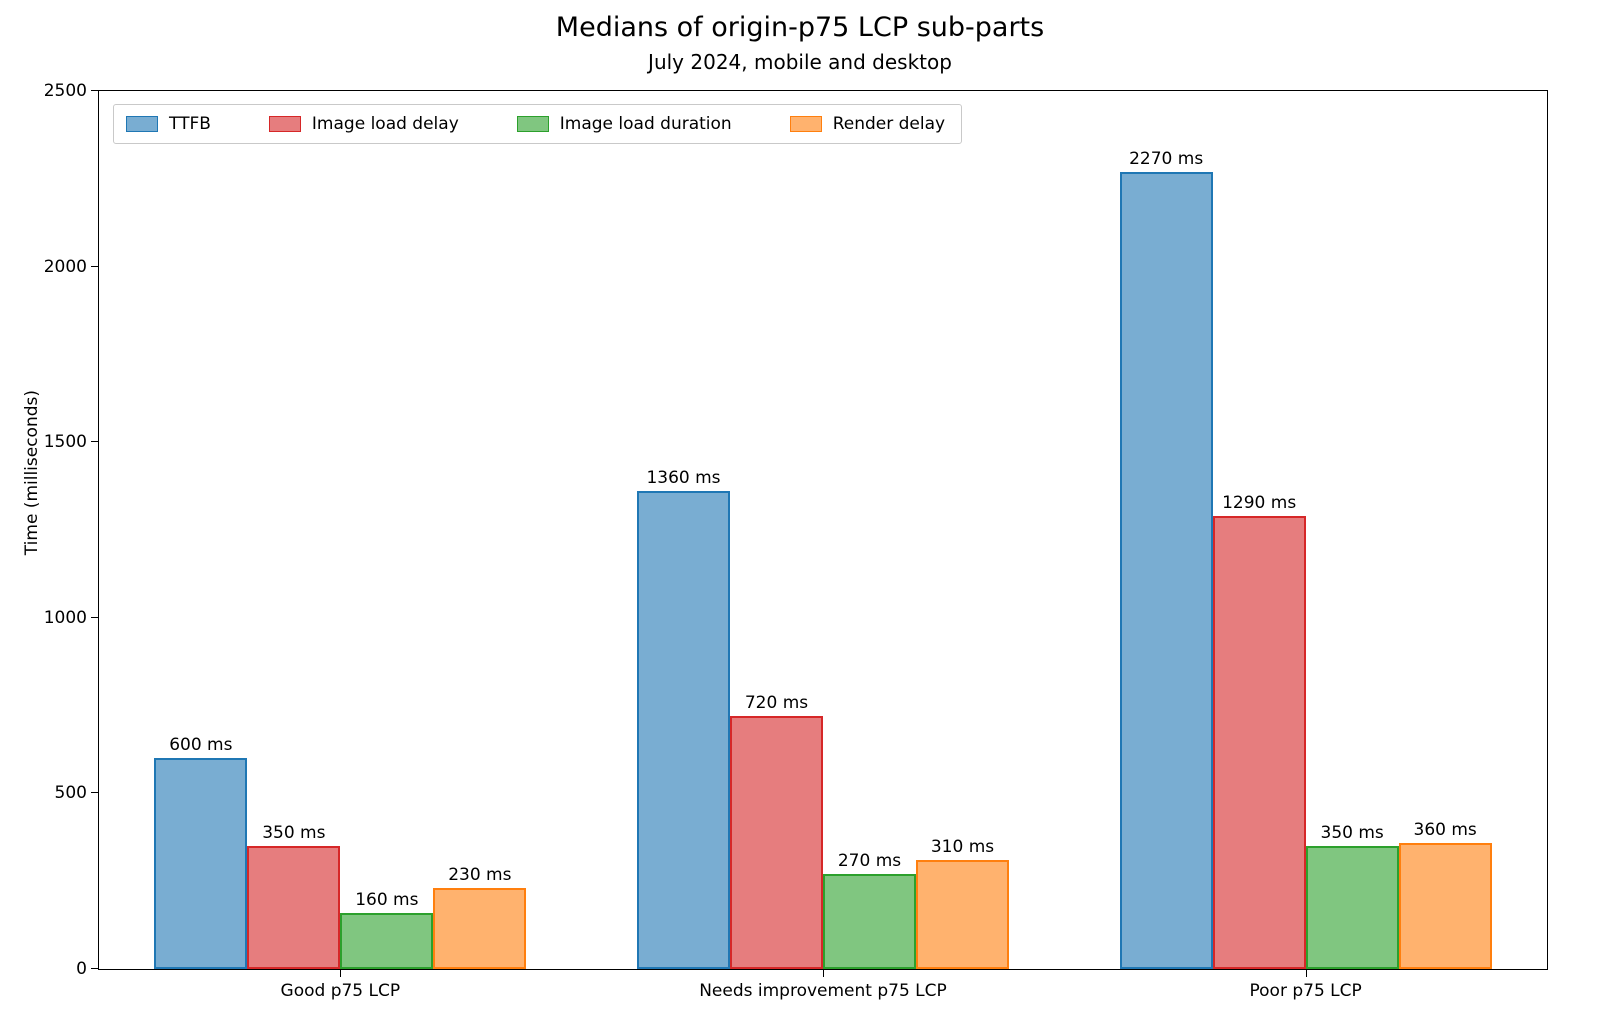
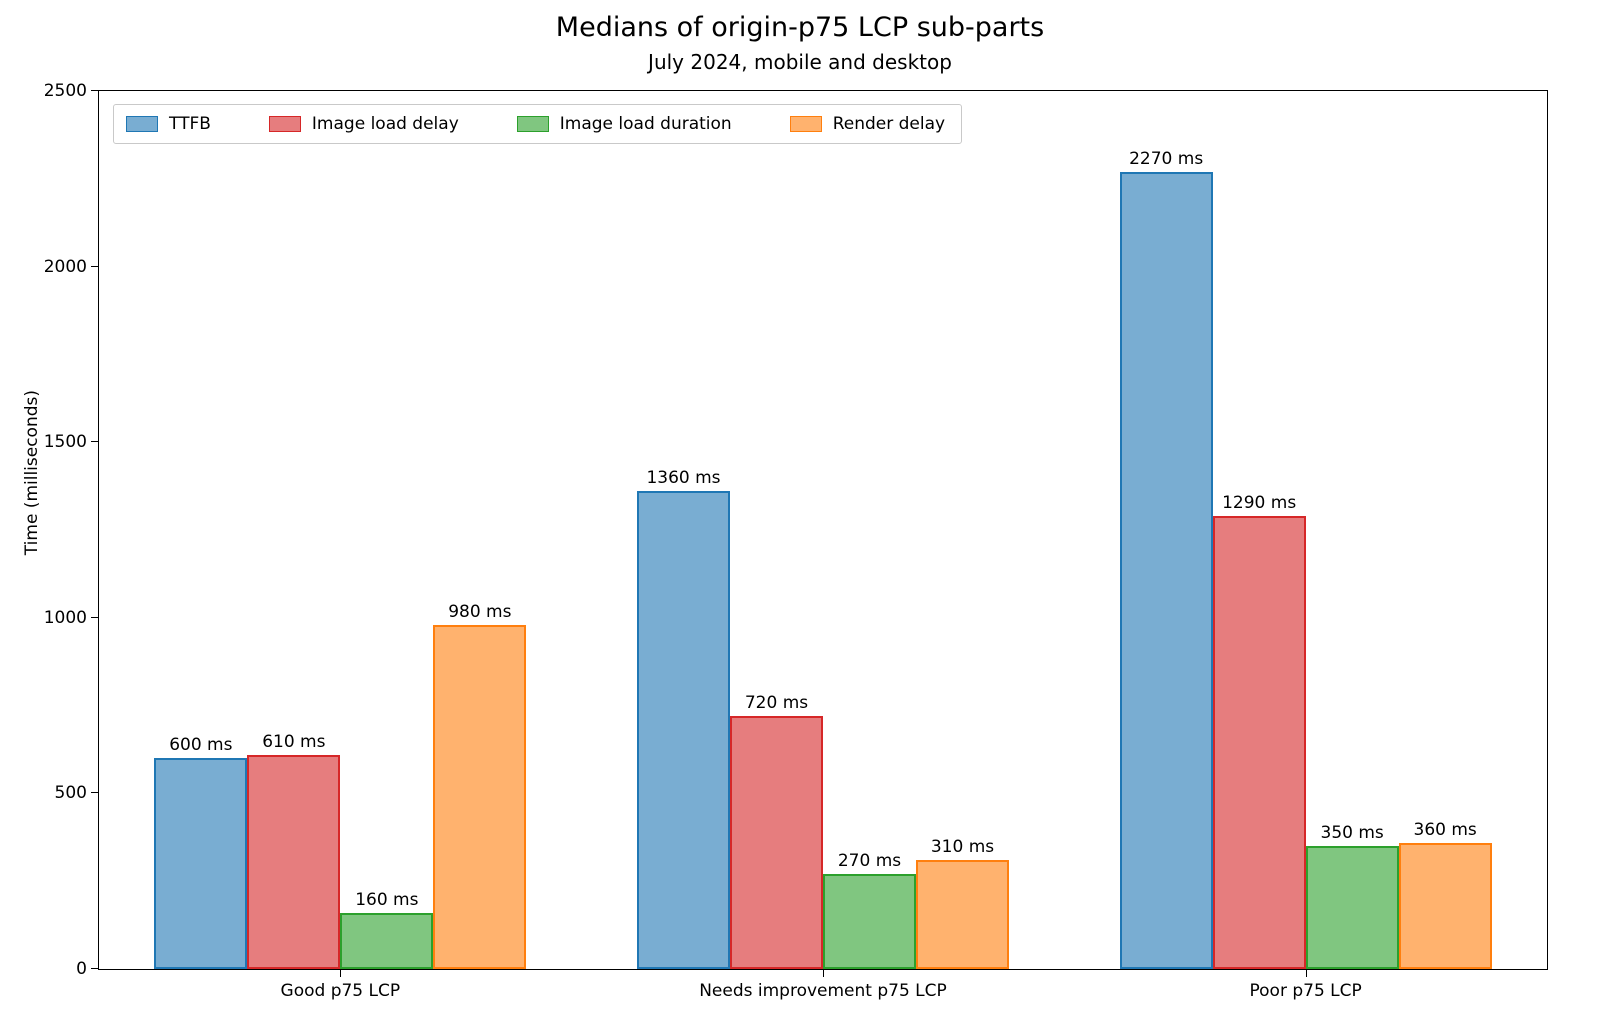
Image load delay/Good p75 LCP: 350 -> 610
Render delay/Good p75 LCP: 230 -> 980
